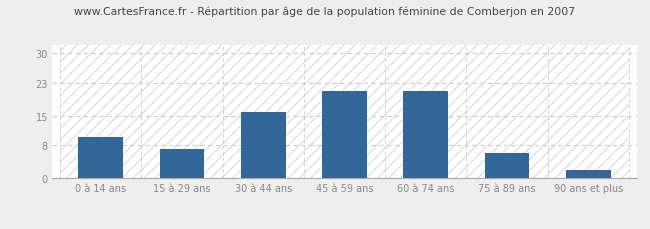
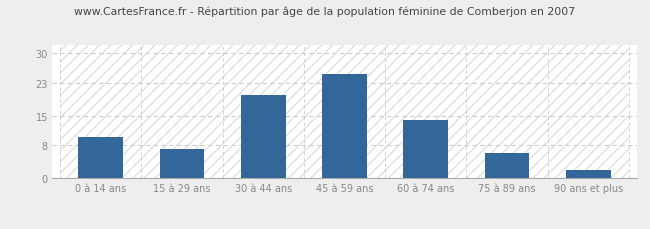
30 à 44 ans: 16 -> 20
45 à 59 ans: 21 -> 25
60 à 74 ans: 21 -> 14
